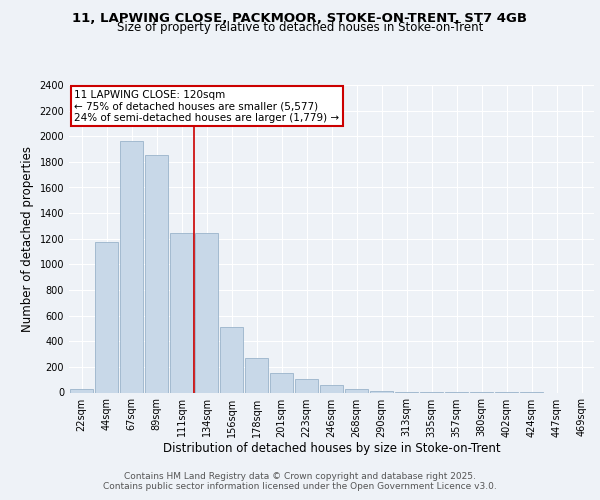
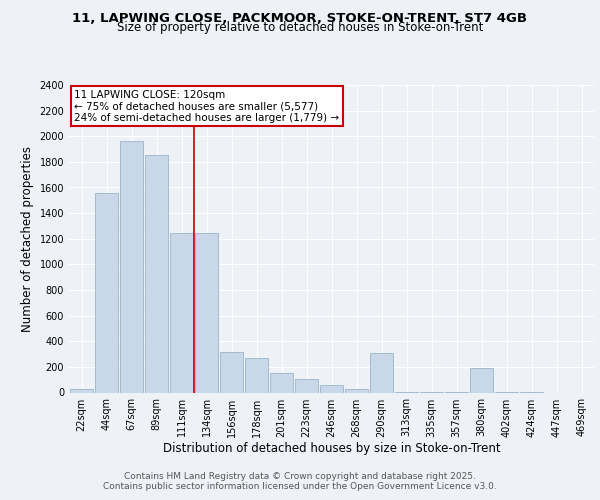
44sqm: 1180 -> 1560
156sqm: 510 -> 320
290sqm: 10 -> 310
380sqm: 0 -> 190
